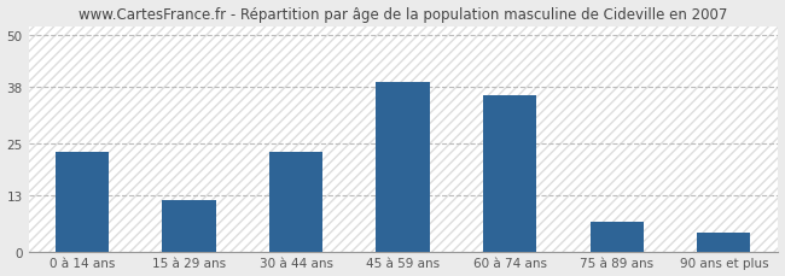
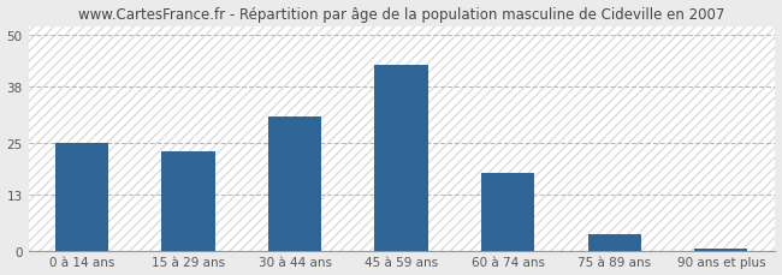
0 à 14 ans: 23.0 -> 25.0
15 à 29 ans: 12.0 -> 23.0
30 à 44 ans: 23.0 -> 31.0
45 à 59 ans: 39.0 -> 43.0
60 à 74 ans: 36.0 -> 18.0
75 à 89 ans: 7.0 -> 4.0
90 ans et plus: 4.5 -> 0.5
